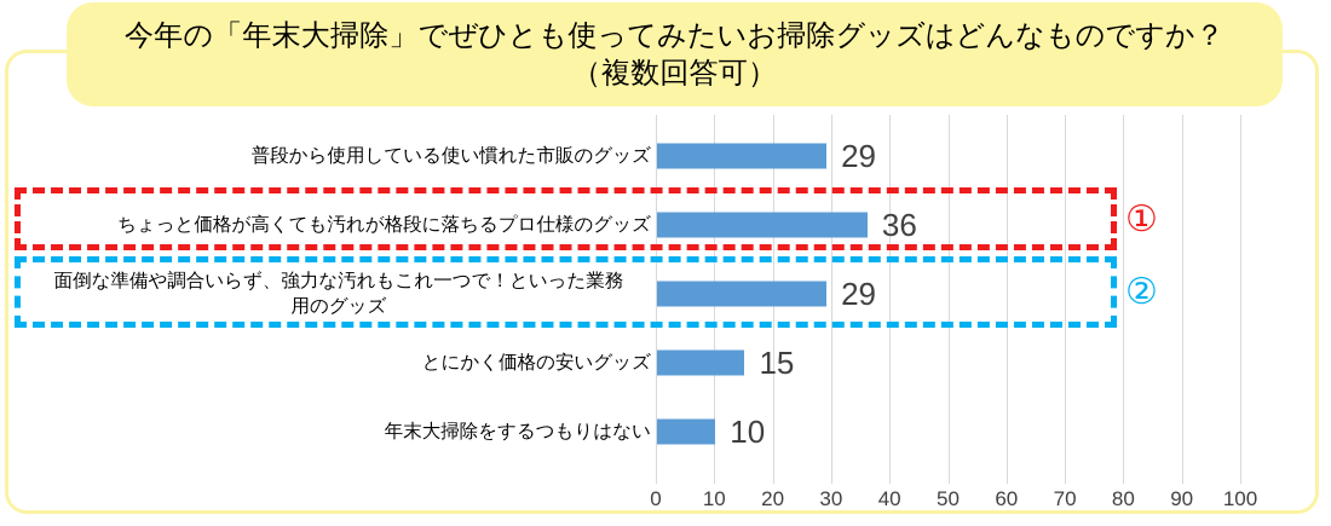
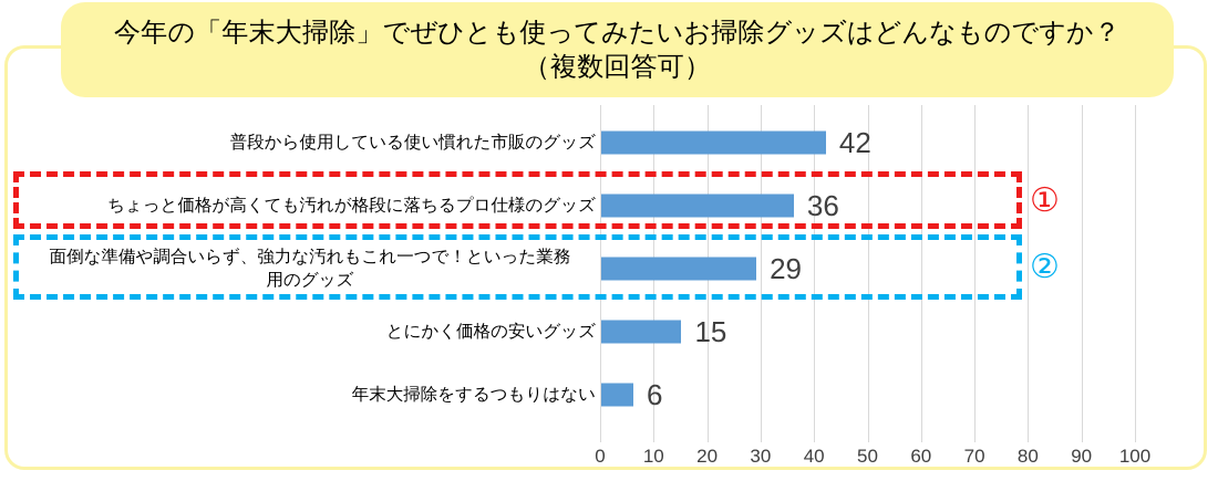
普段から使用している使い慣れた市販のグッズ: 29 -> 42
年末大掃除をするつもりはない: 10 -> 6
